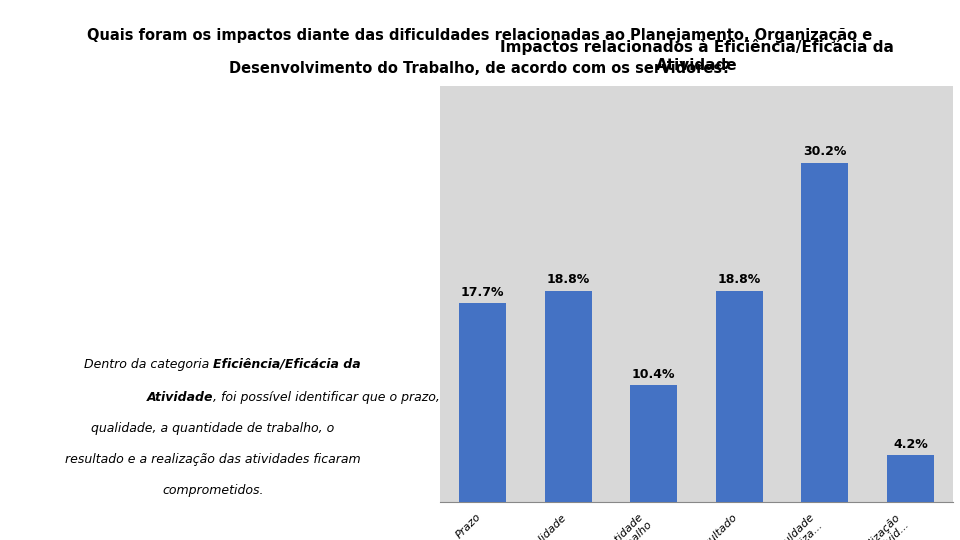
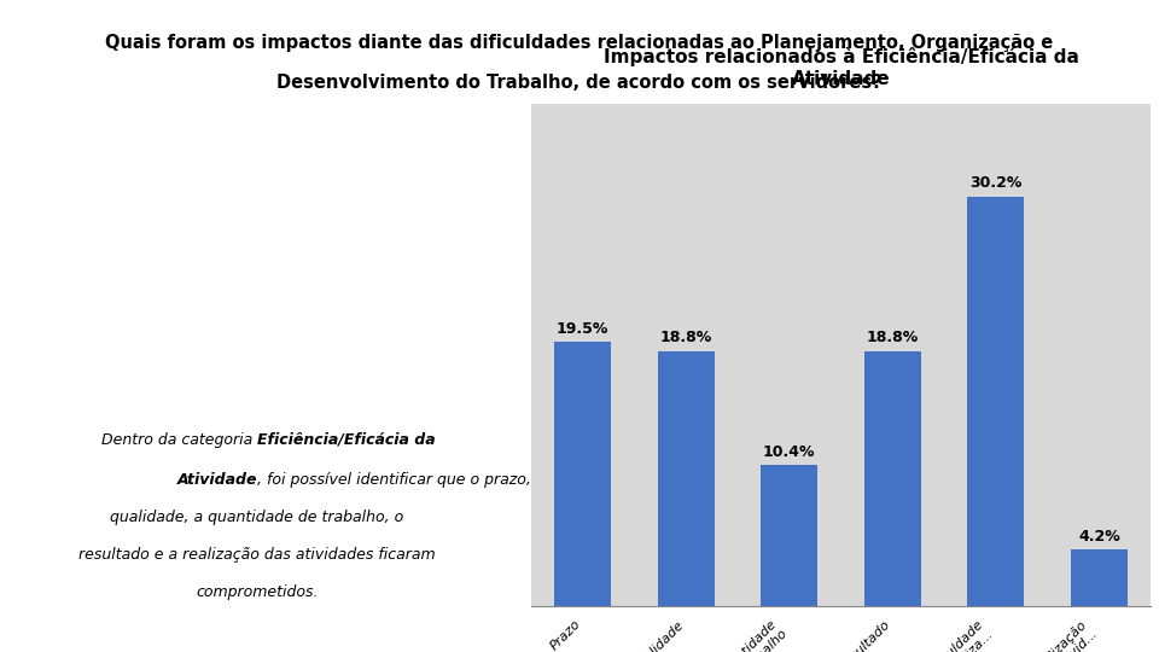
Prazo: 17.7% -> 19.5%
